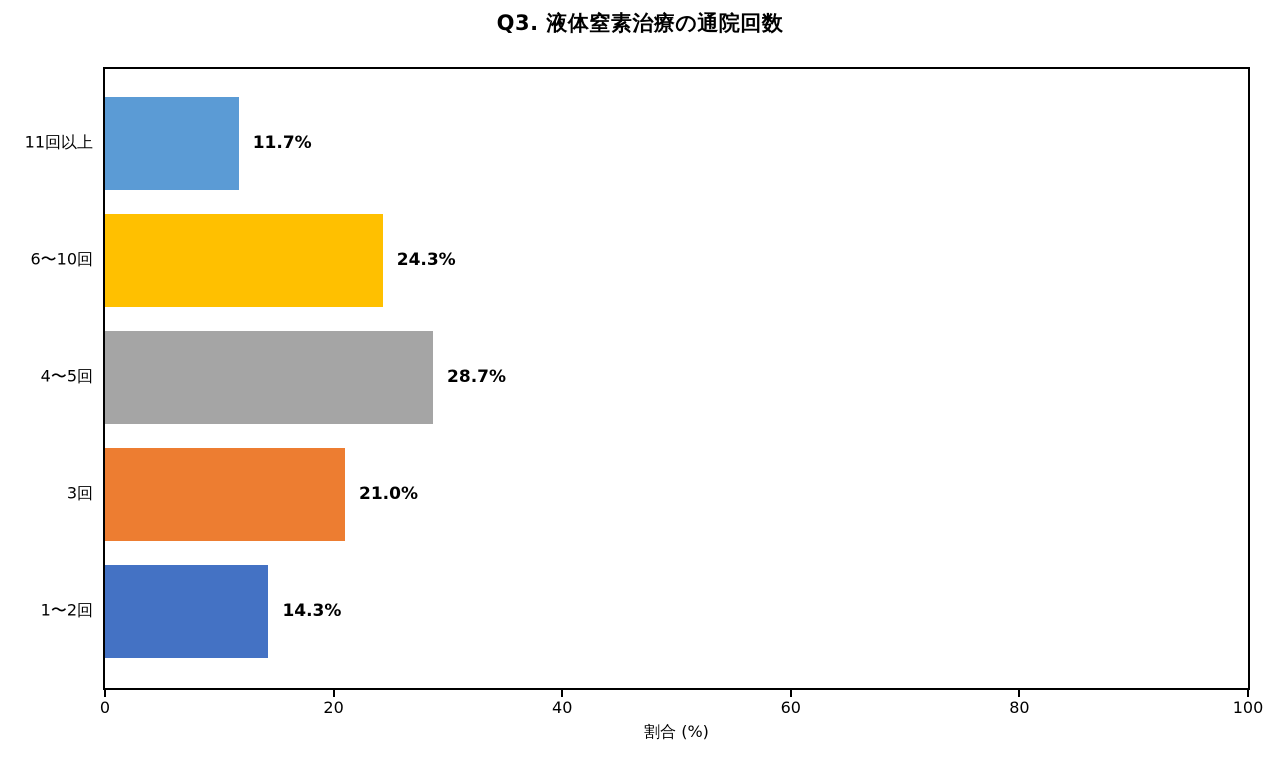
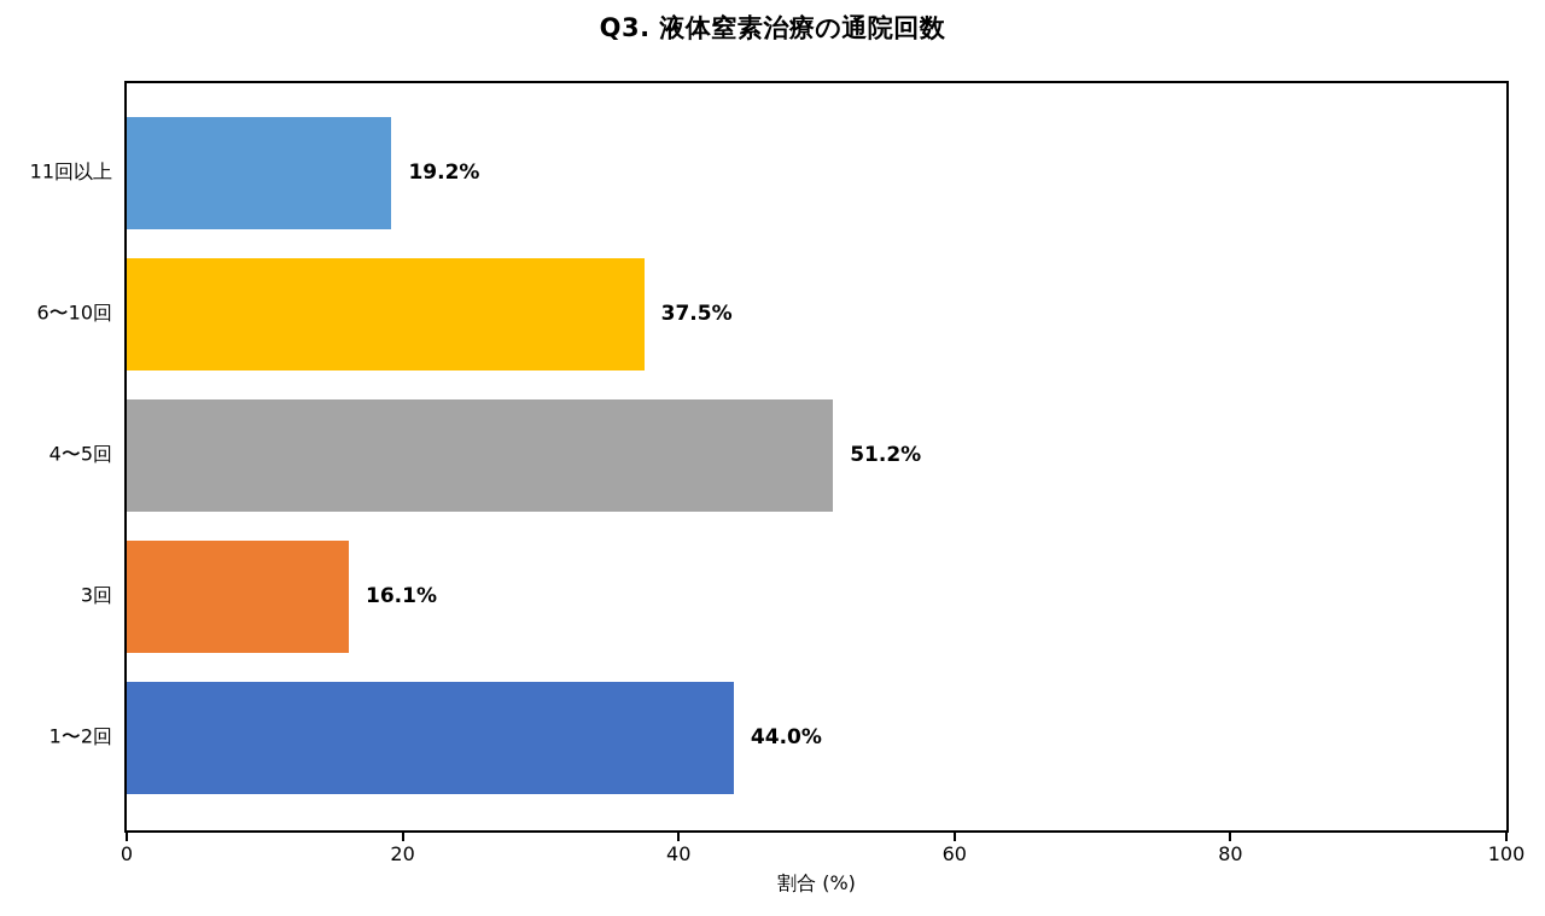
11回以上: 11.7% -> 19.2%
6〜10回: 24.3% -> 37.5%
4〜5回: 28.7% -> 51.2%
3回: 21.0% -> 16.1%
1〜2回: 14.3% -> 44.0%
